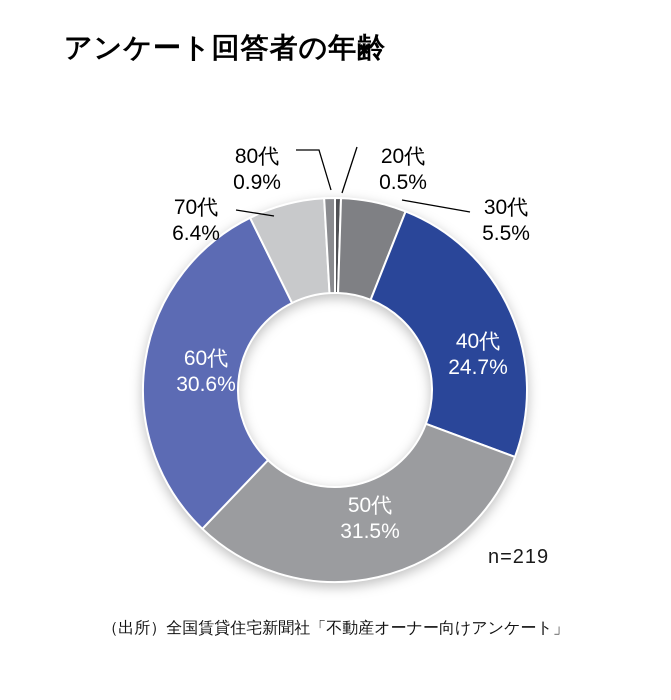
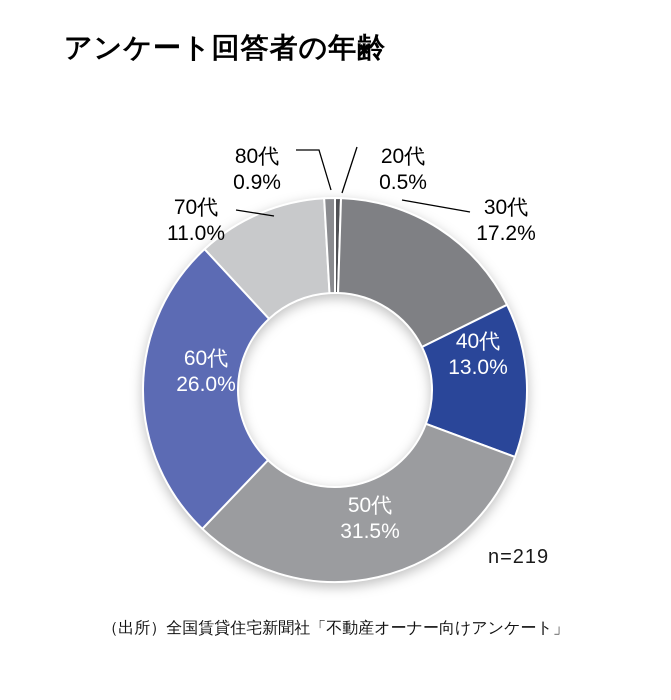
30代: 5.5% -> 17.2%
40代: 24.7% -> 13.0%
60代: 30.6% -> 26.0%
70代: 6.4% -> 11.0%
